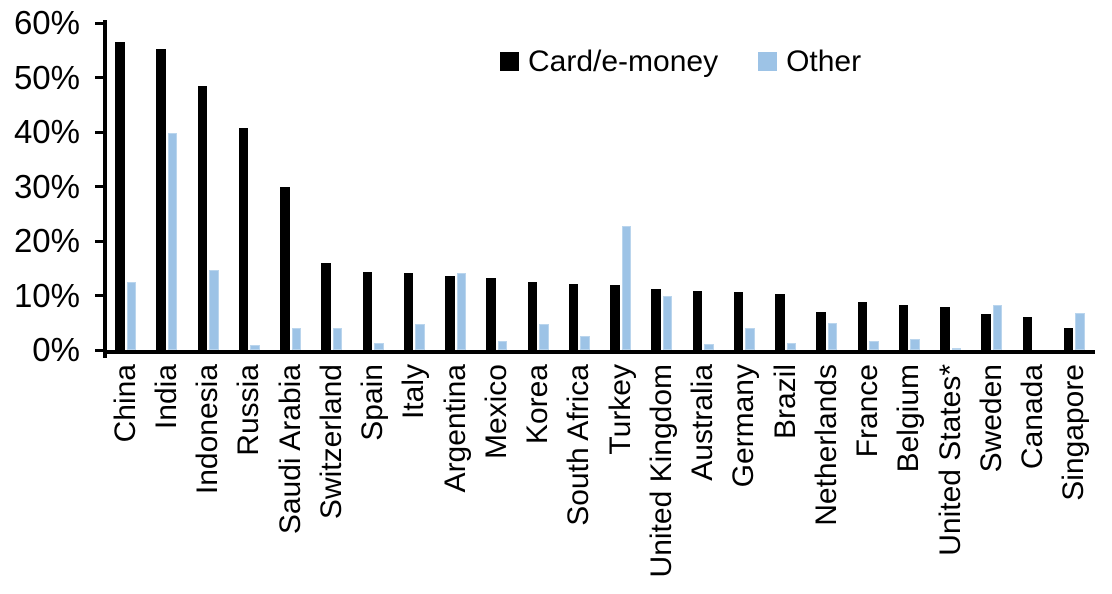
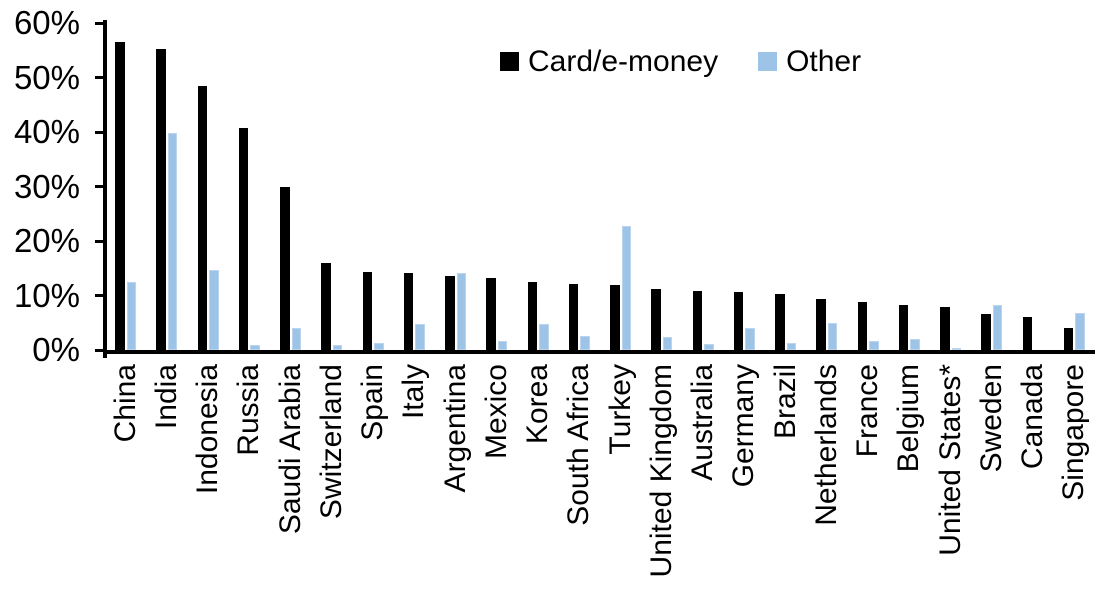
Other/Switzerland: 4% -> 1%
Other/United Kingdom: 10% -> 2%
Card/e-money/Netherlands: 7% -> 9%
